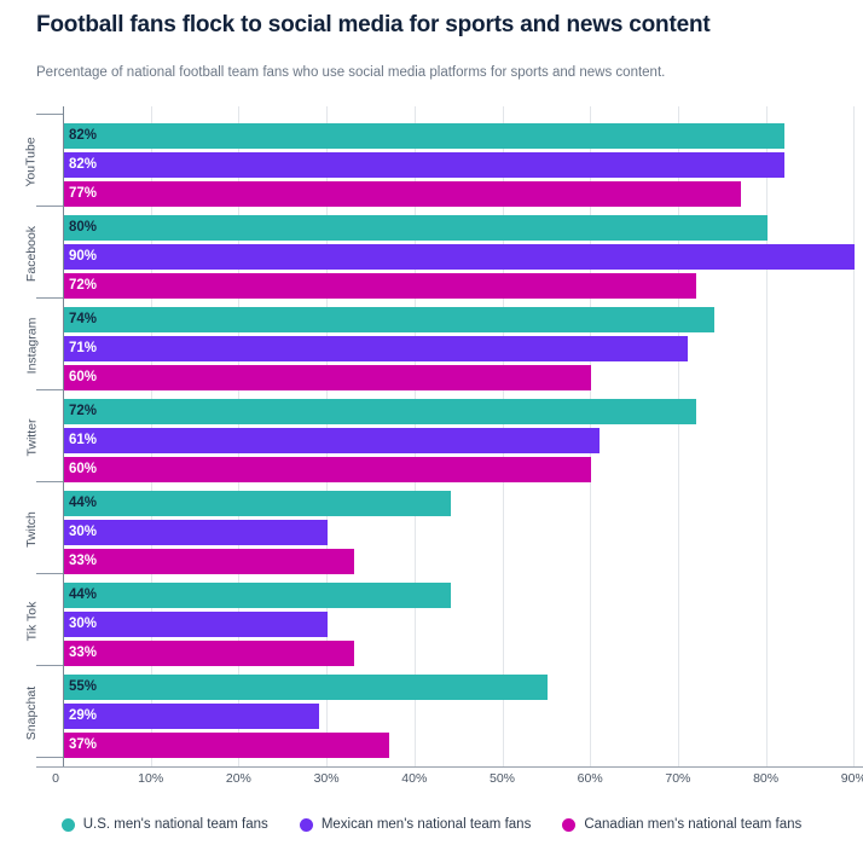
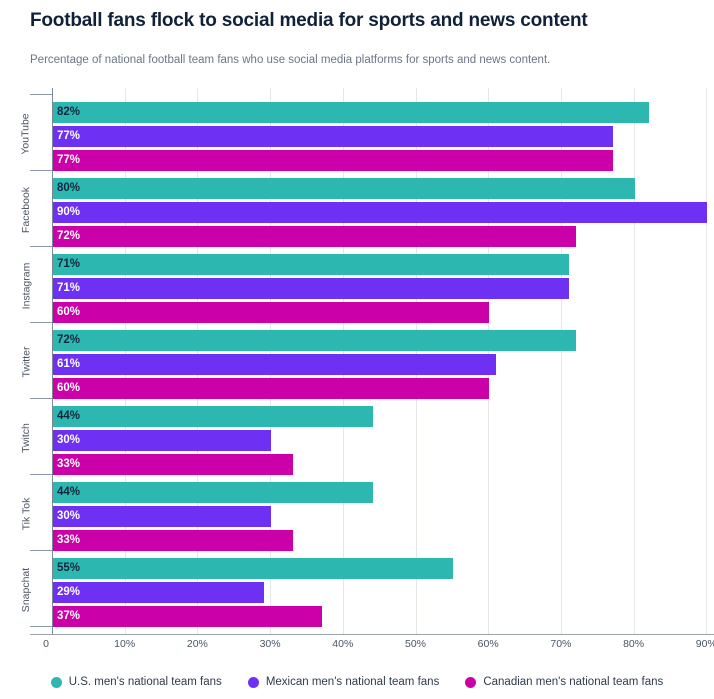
Mexican men's national team fans/YouTube: 82% -> 77%
U.S. men's national team fans/Instagram: 74% -> 71%
